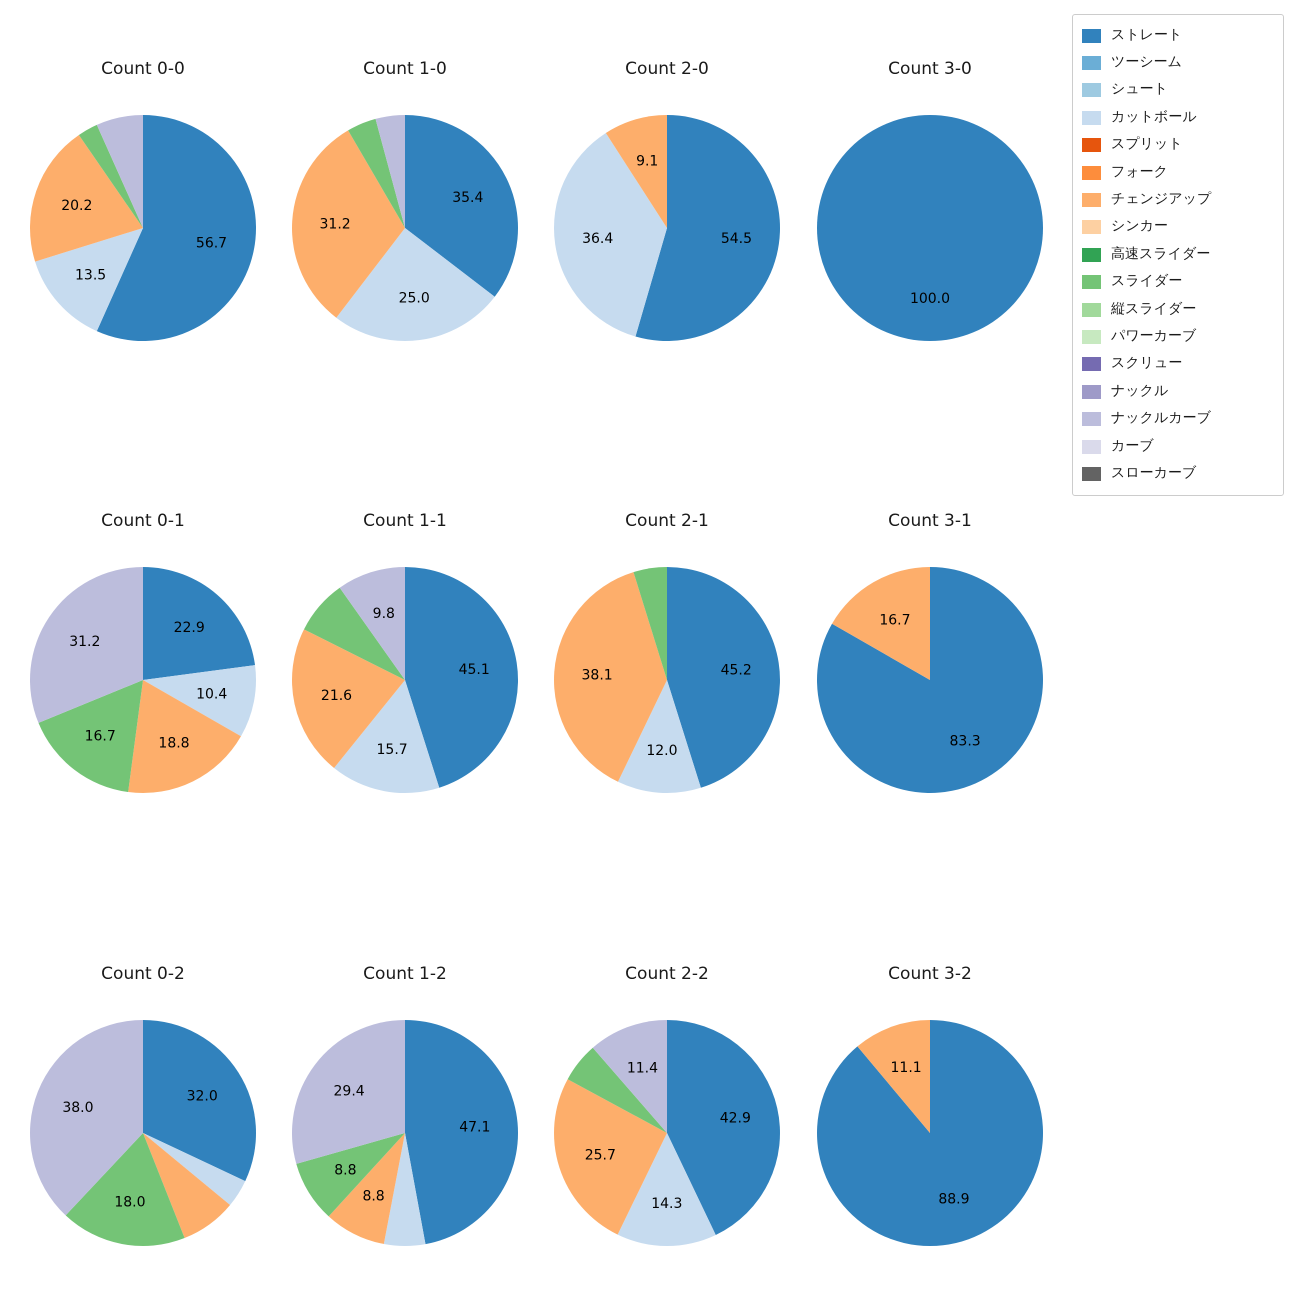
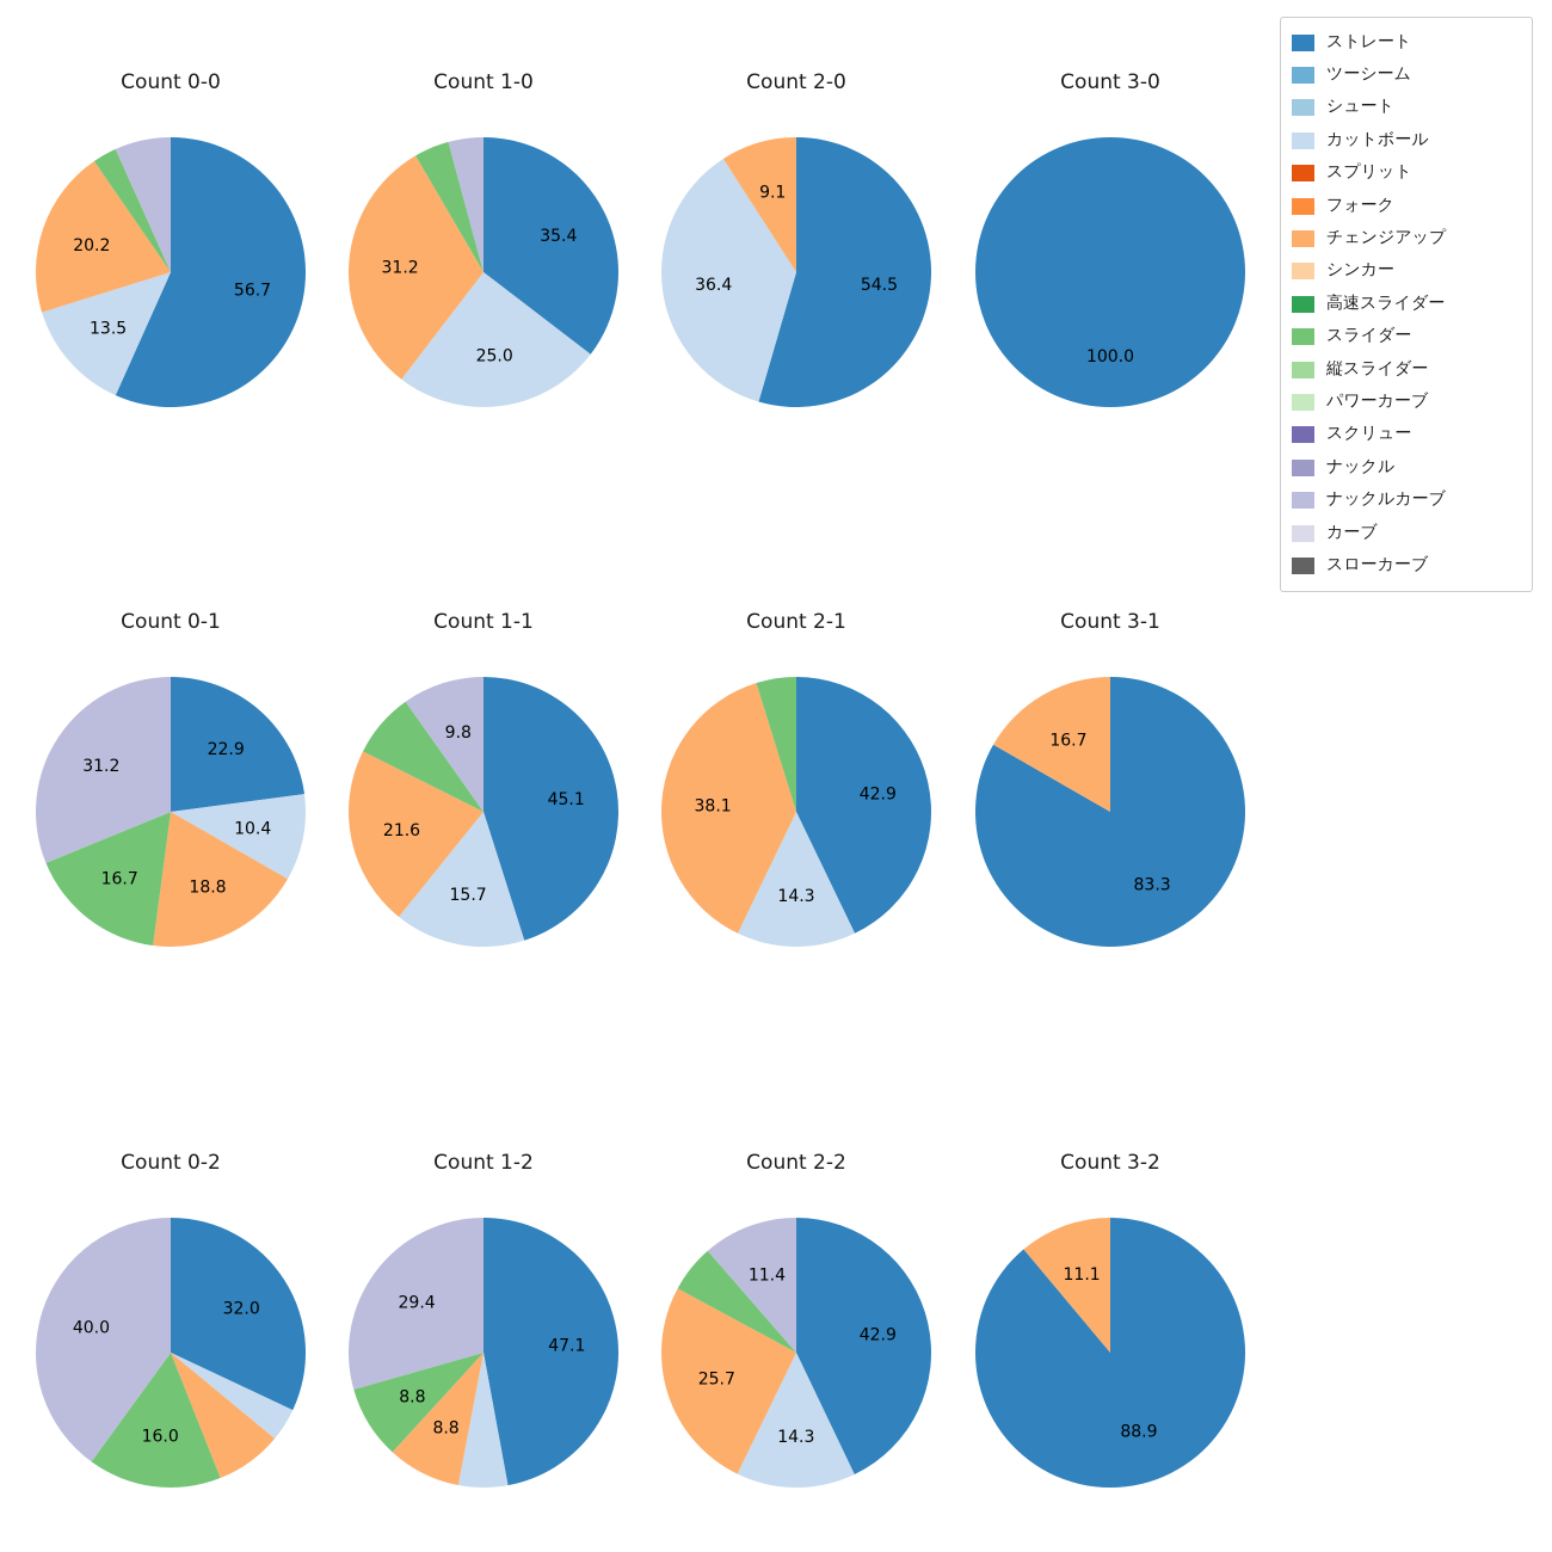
Count 2-1/ストレート: 45.2 -> 42.9
Count 2-1/カットボール: 12.0 -> 14.3
Count 0-2/スライダー: 18.0 -> 16.0
Count 0-2/ナックルカーブ: 38.0 -> 40.0
